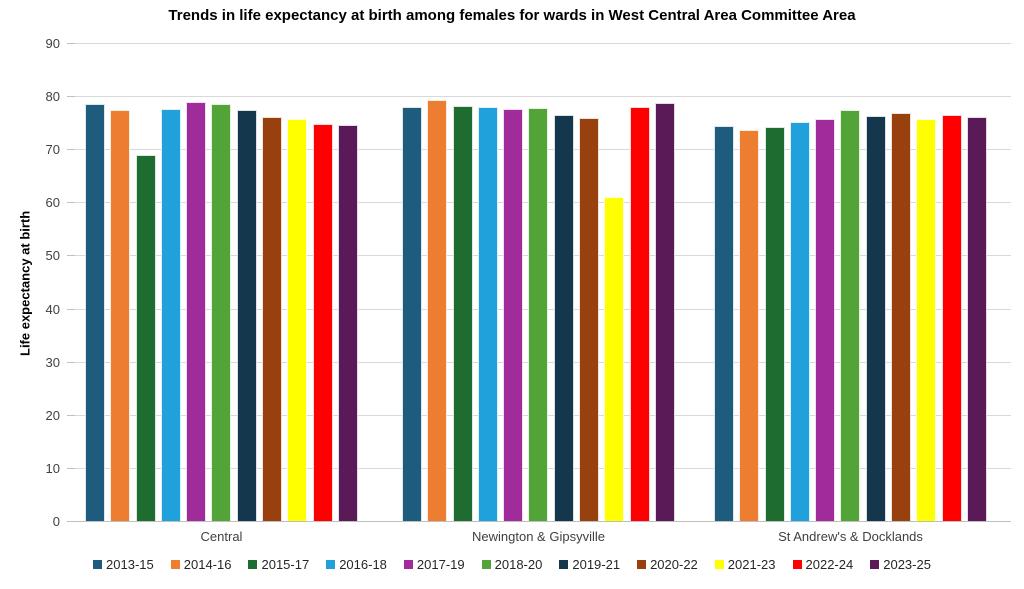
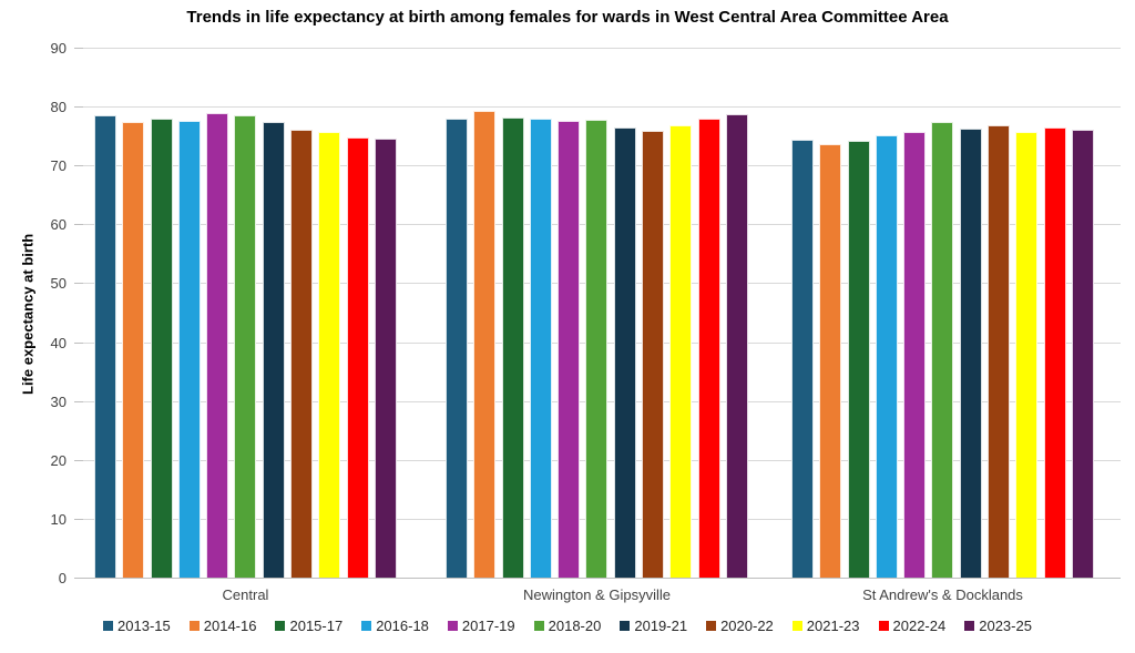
2015-17/Central: 69 -> 78
2021-23/Newington & Gipsyville: 61 -> 77
